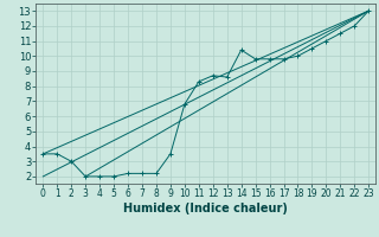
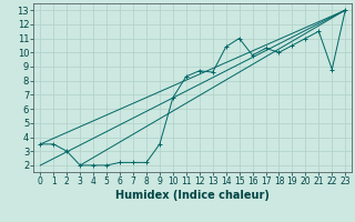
15: 9.8 -> 11.0
17: 9.8 -> 10.3
22: 12.0 -> 8.8
